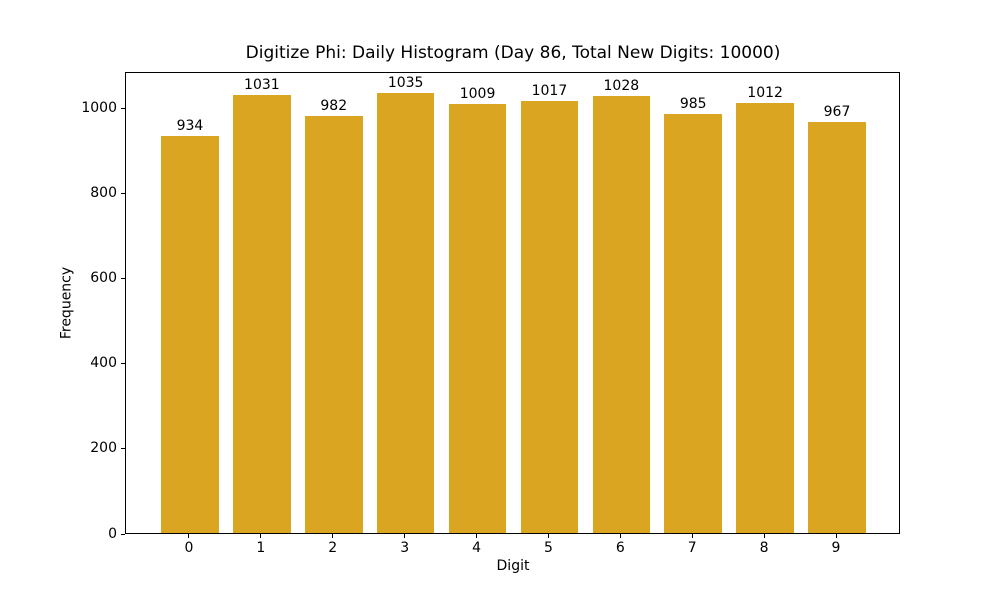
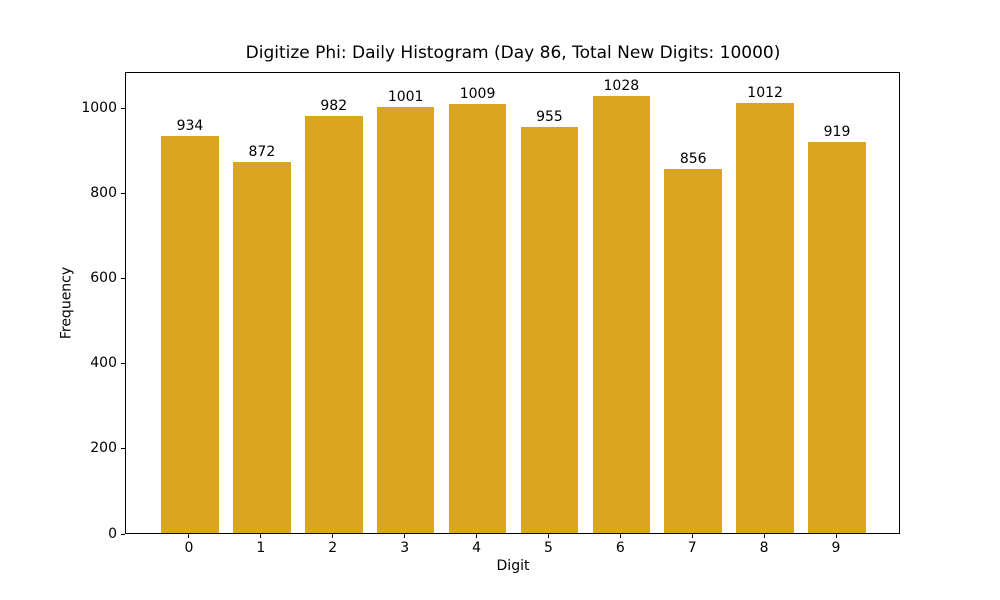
1: 1031 -> 872
3: 1035 -> 1001
5: 1017 -> 955
7: 985 -> 856
9: 967 -> 919
